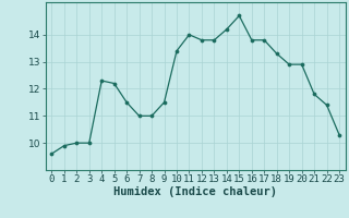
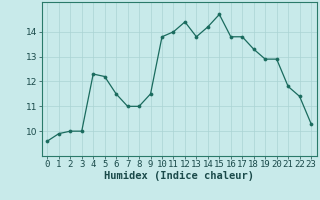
10: 13.4 -> 13.8
12: 13.8 -> 14.4
